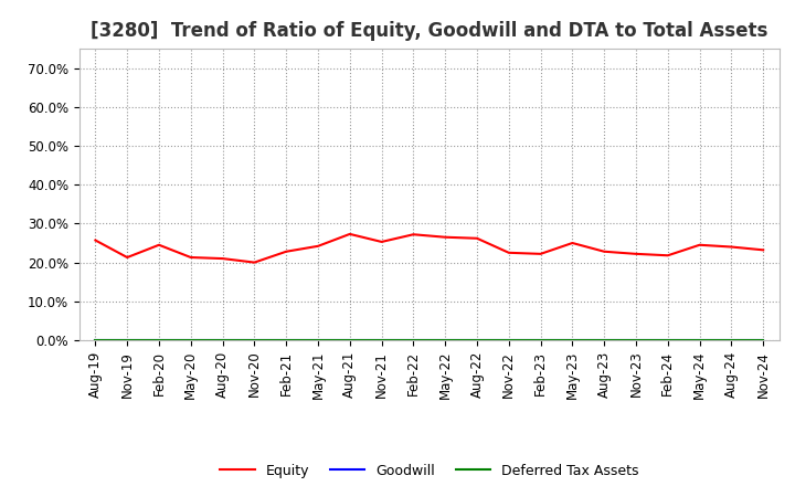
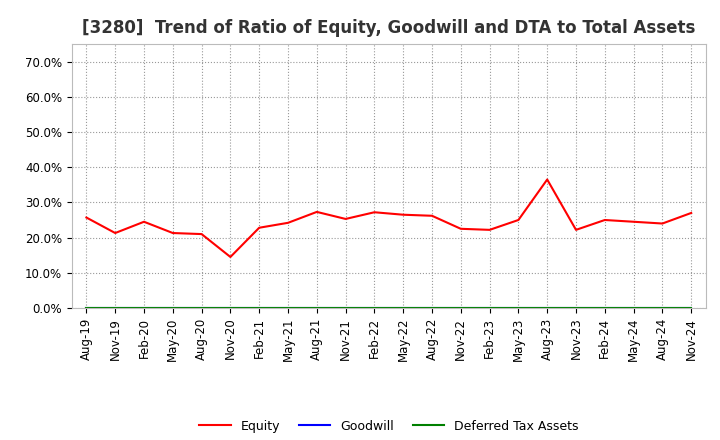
Equity/Nov-20: 20.0% -> 14.5%
Equity/Aug-23: 22.8% -> 36.5%
Equity/Feb-24: 21.8% -> 25.0%
Equity/Nov-24: 23.2% -> 27.0%
